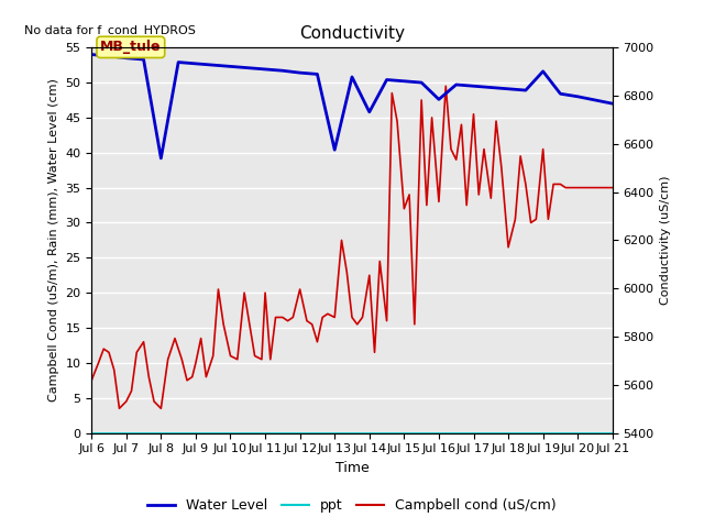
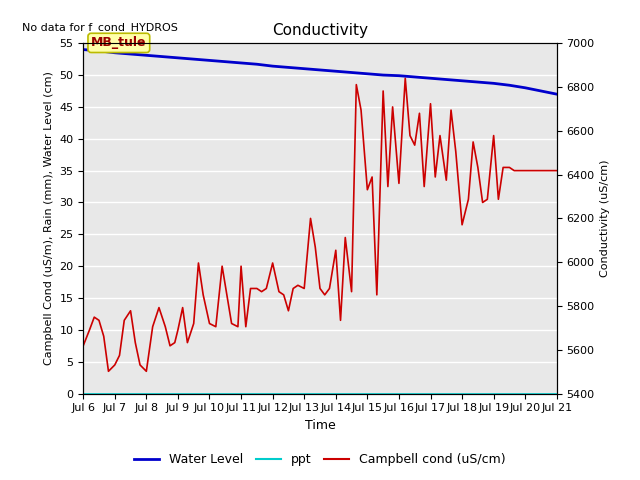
Water Level/Jul 8: 39.2 -> 53.1
Water Level/Jul 13: 40.4 -> 51.0
Water Level/Jul 14: 45.8 -> 50.6
Water Level/Jul 16: 47.6 -> 49.9
Water Level/Jul 19: 51.6 -> 48.7
